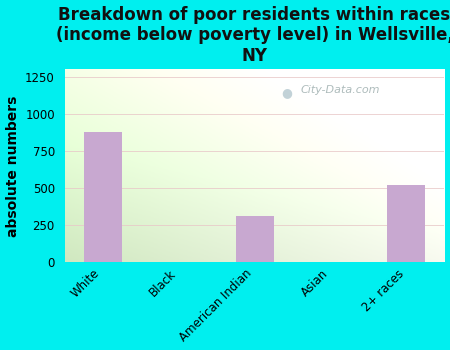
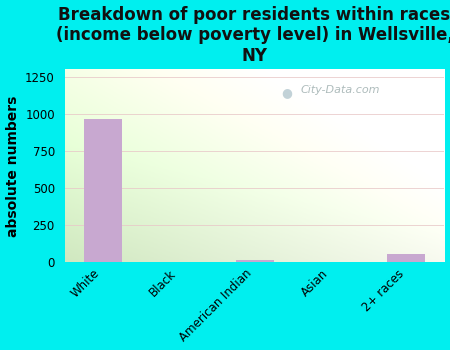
White: 880 -> 970
American Indian: 310 -> 10
2+ races: 520 -> 60
